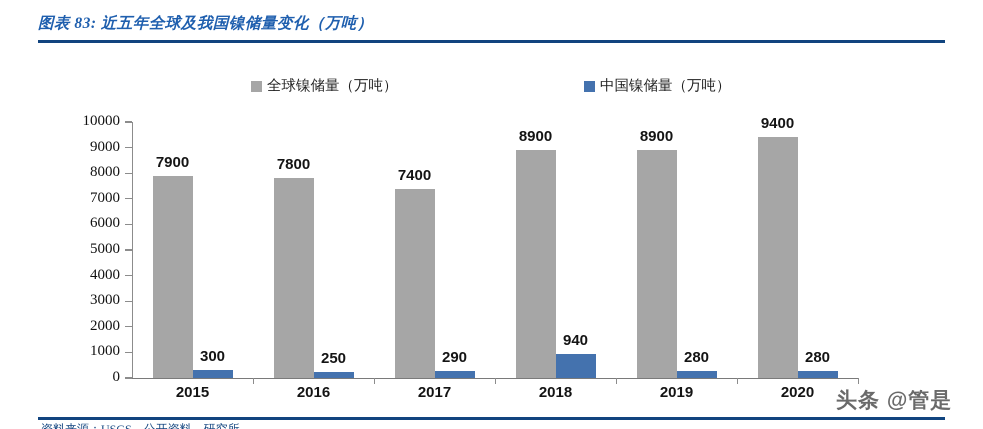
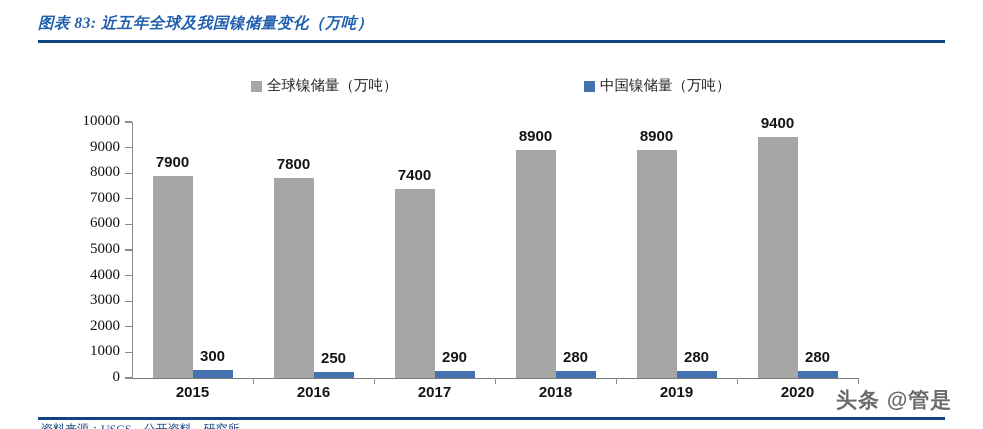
中国镍储量（万吨）/2018: 940 -> 280
